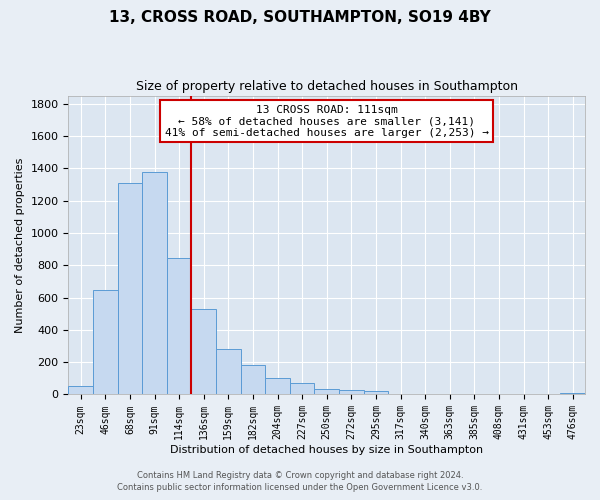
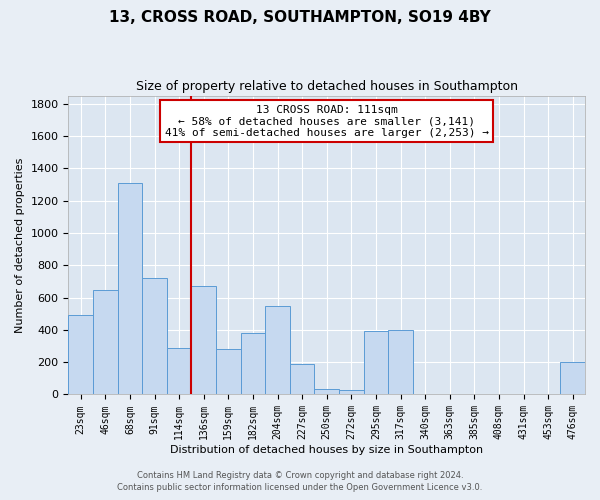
23sqm: 60 -> 490
91sqm: 1380 -> 720
114sqm: 840 -> 290
136sqm: 530 -> 670
182sqm: 180 -> 380
204sqm: 100 -> 550
227sqm: 70 -> 190
295sqm: 20 -> 390
317sqm: 0 -> 400
476sqm: 10 -> 200
